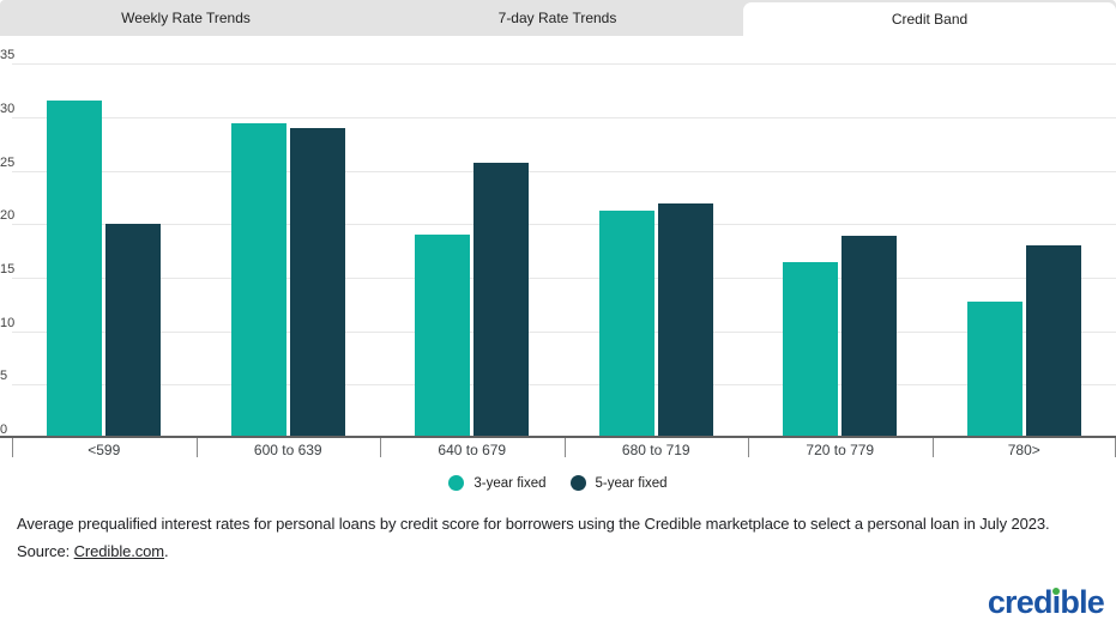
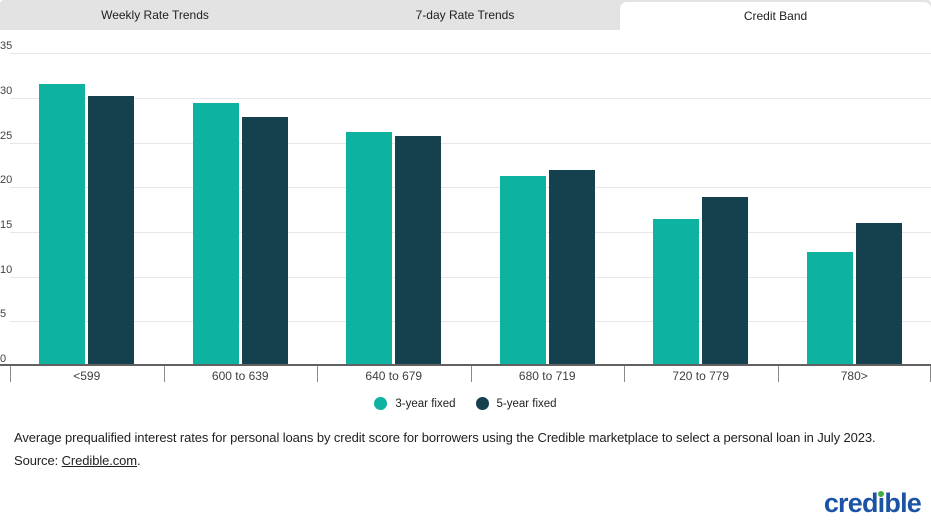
5-year fixed/<599: 20 -> 30
5-year fixed/600 to 639: 29 -> 28
3-year fixed/640 to 679: 19 -> 26
5-year fixed/780>: 18 -> 16
